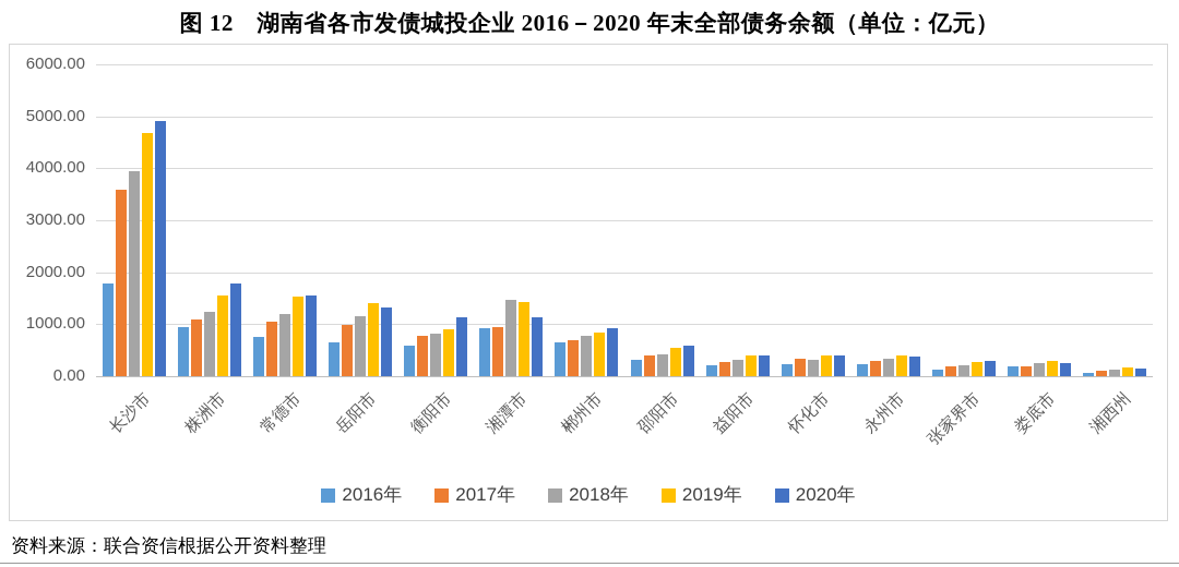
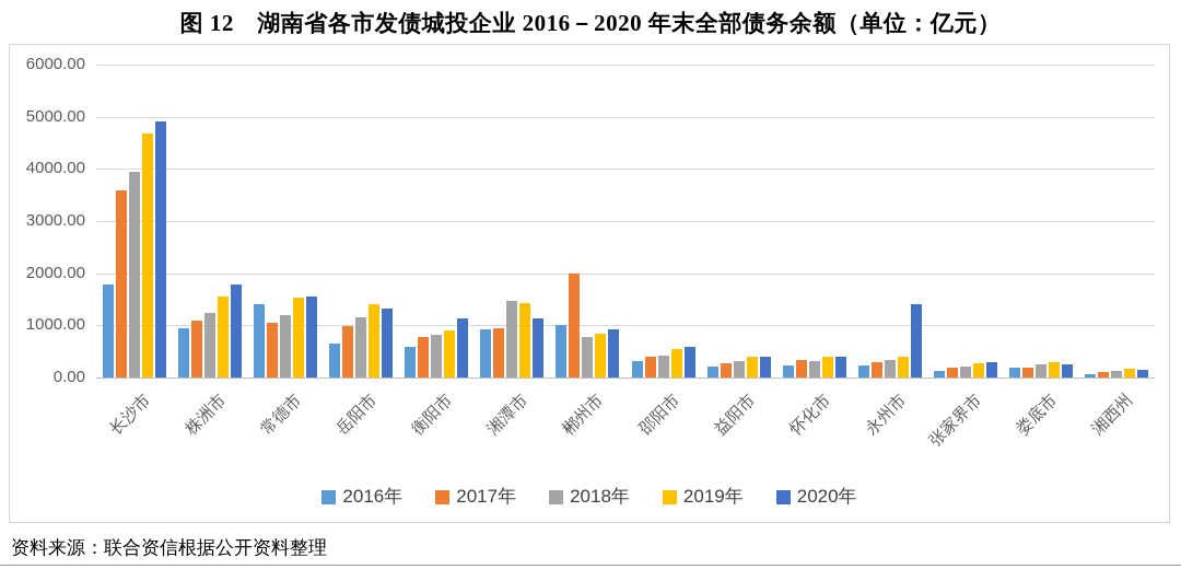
2016年/常德市: 800 -> 1400
2016年/郴州市: 600 -> 1000
2017年/郴州市: 700 -> 2000
2020年/永州市: 400 -> 1400
